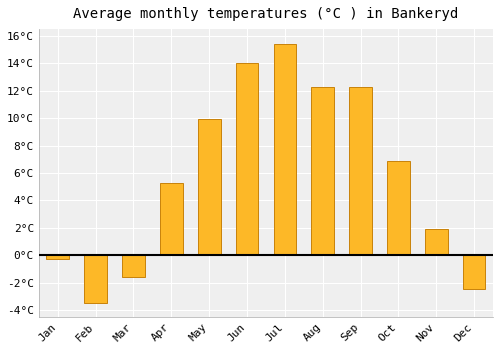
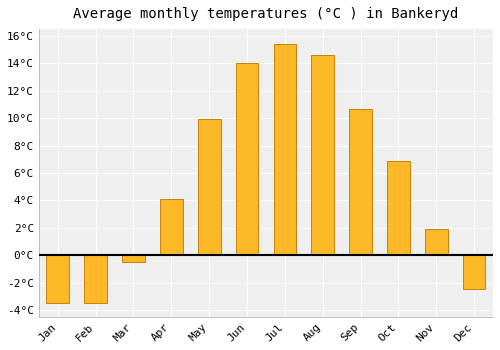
Jan: -0.3°C -> -3.5°C
Mar: -1.6°C -> -0.5°C
Apr: 5.3°C -> 4.1°C
Aug: 12.3°C -> 14.6°C
Sep: 12.3°C -> 10.7°C
